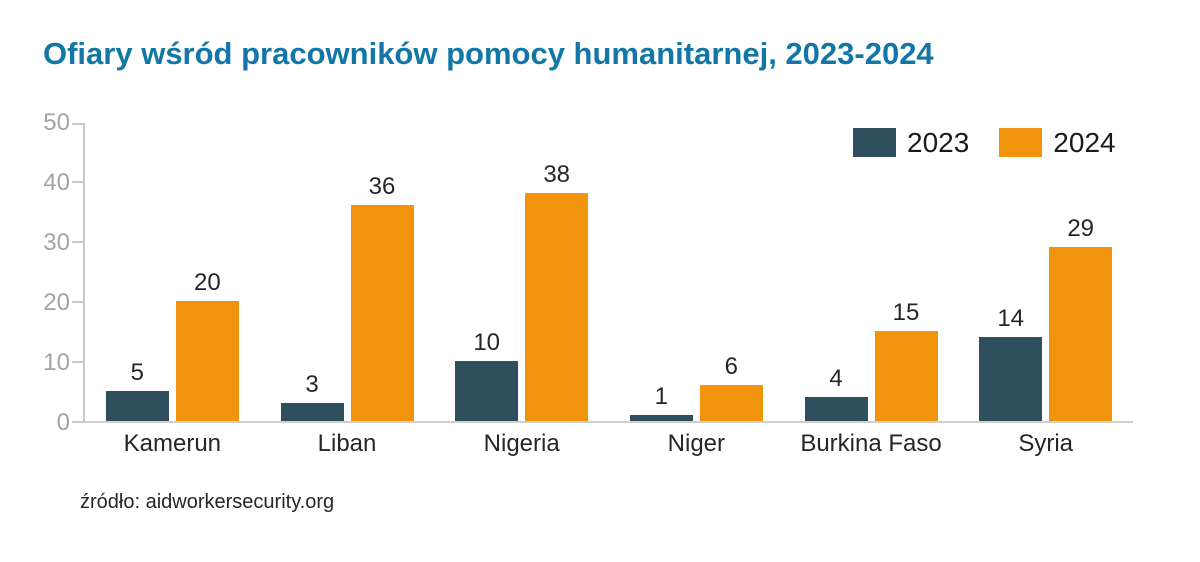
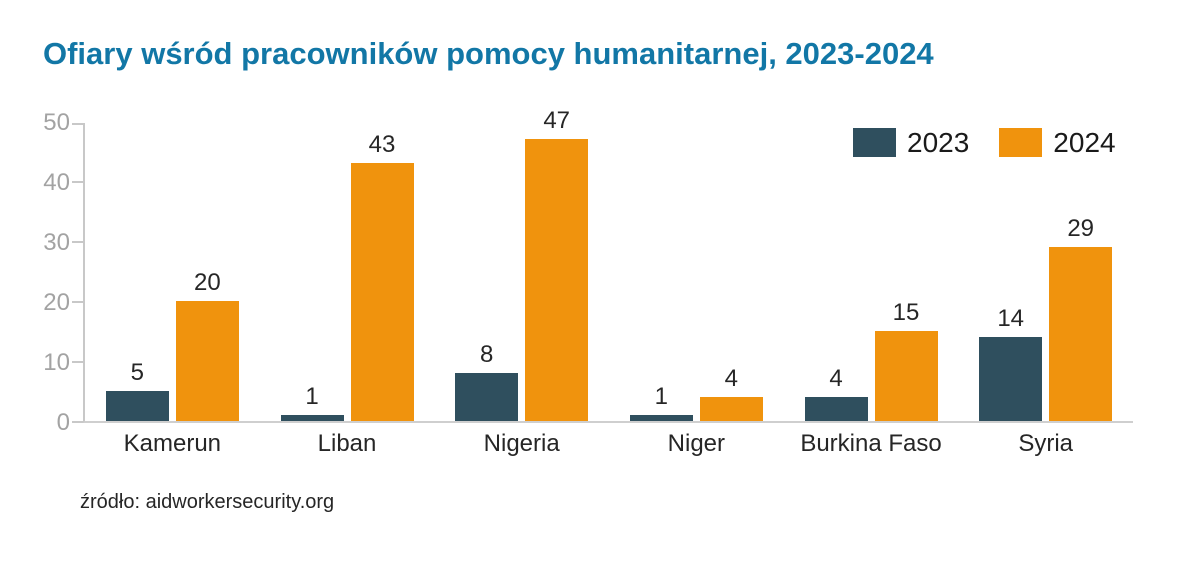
2023/Liban: 3 -> 1
2024/Liban: 36 -> 43
2023/Nigeria: 10 -> 8
2024/Nigeria: 38 -> 47
2024/Niger: 6 -> 4
